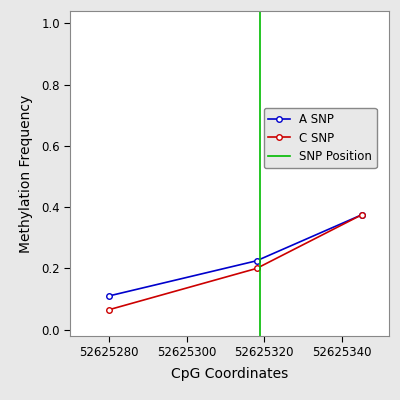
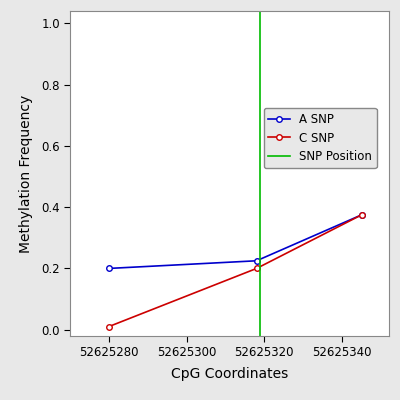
A SNP/52625280: 0.110 -> 0.200
C SNP/52625280: 0.065 -> 0.010
